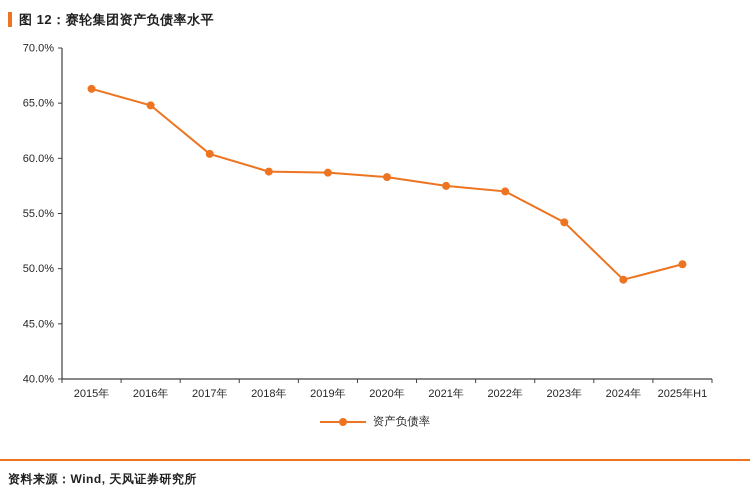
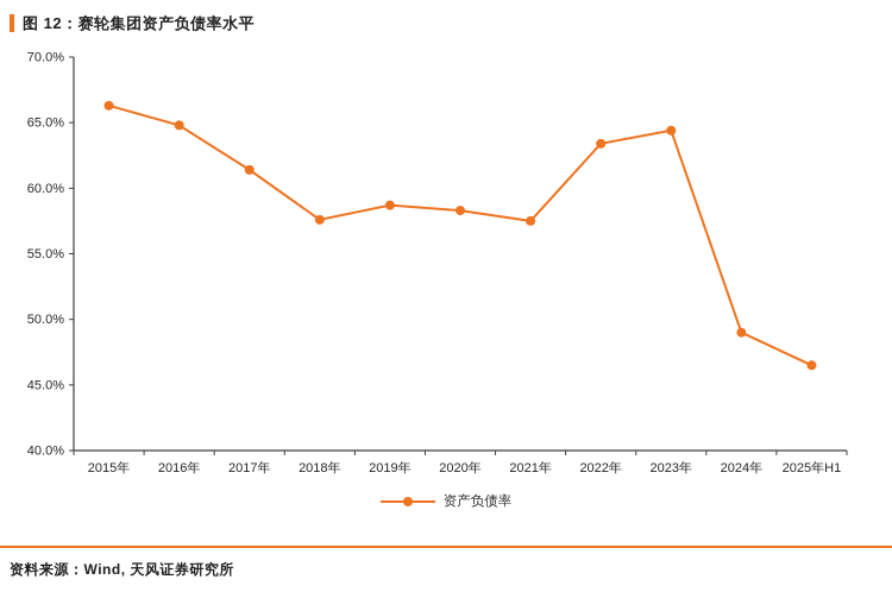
2017年: 60.4% -> 61.4%
2018年: 58.8% -> 57.6%
2022年: 57.0% -> 63.4%
2023年: 54.2% -> 64.4%
2025年H1: 50.4% -> 46.5%
